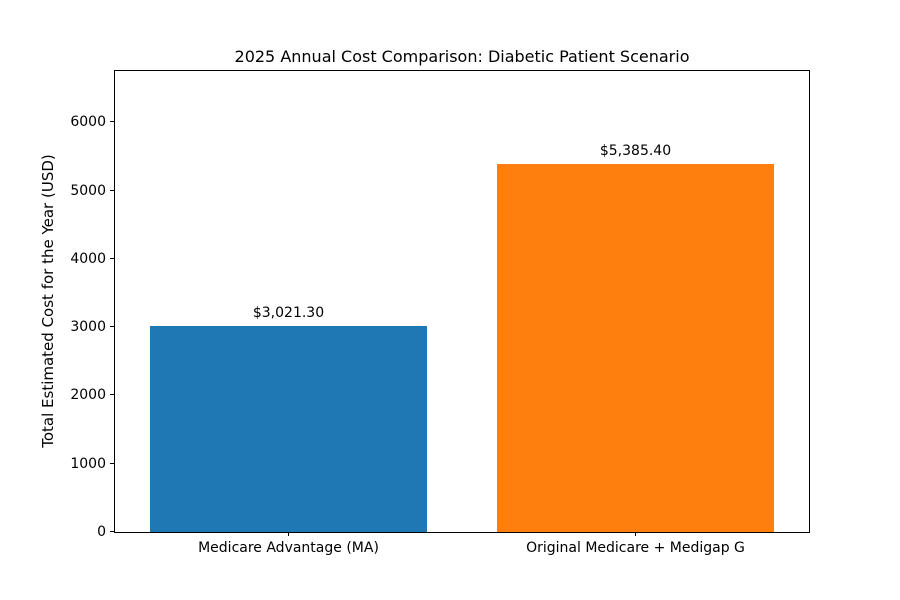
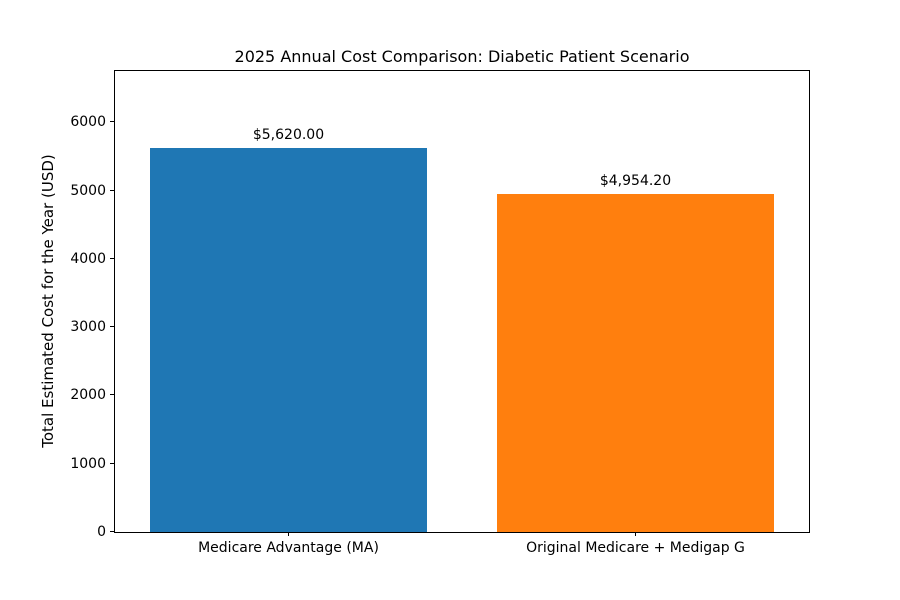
Medicare Advantage (MA): $3,021.30 -> $5,620.00
Original Medicare + Medigap G: $5,385.40 -> $4,954.20
